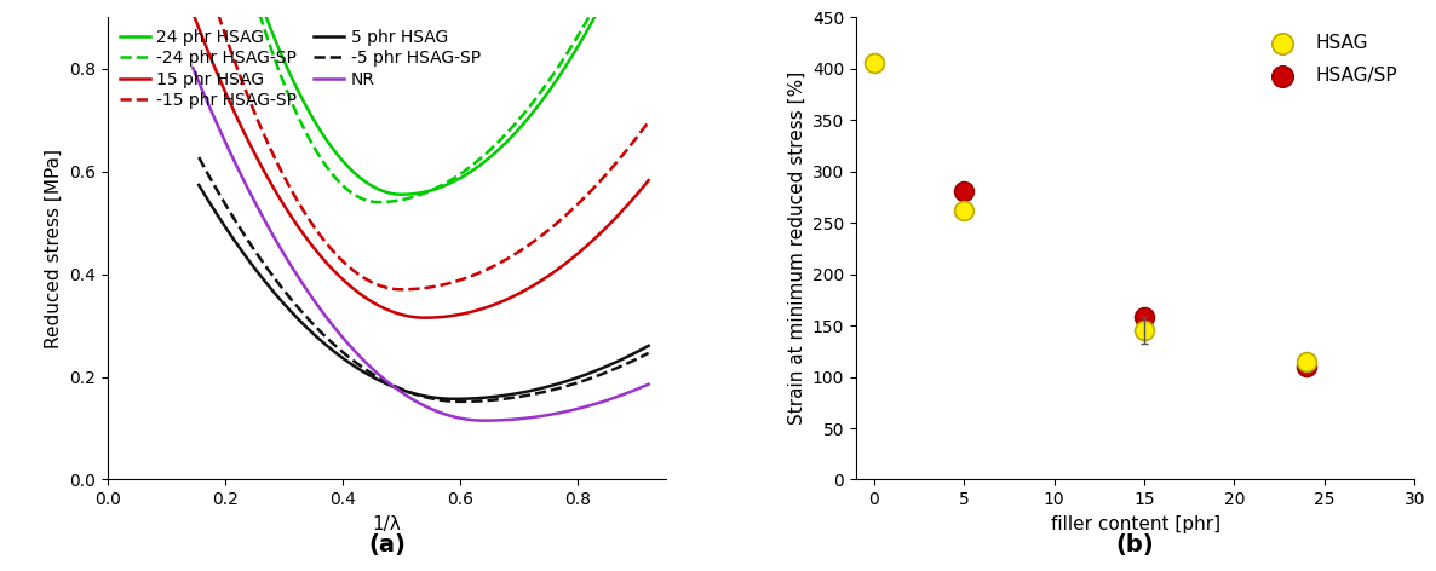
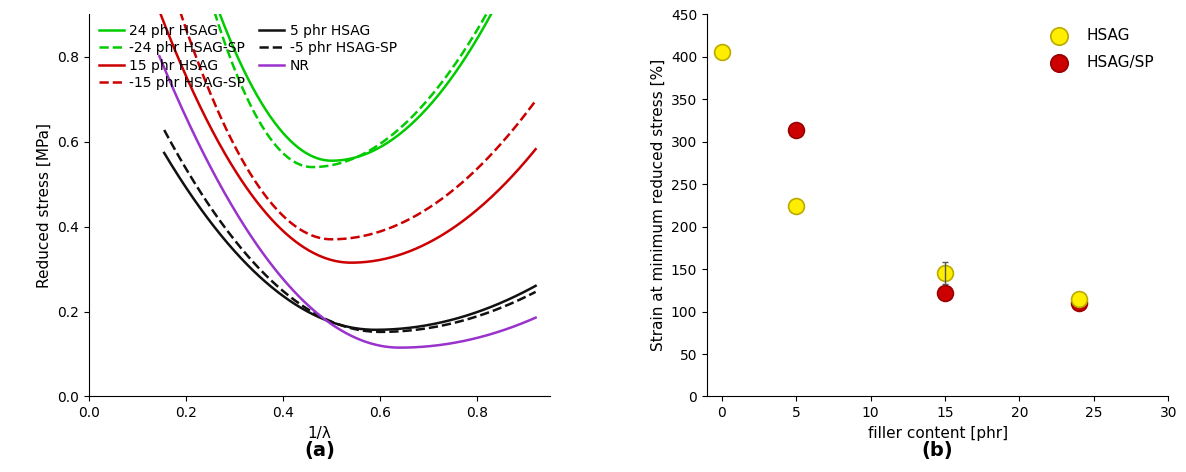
HSAG/5: 262 -> 224
HSAG/SP/5: 281 -> 314
HSAG/SP/15: 158 -> 122
